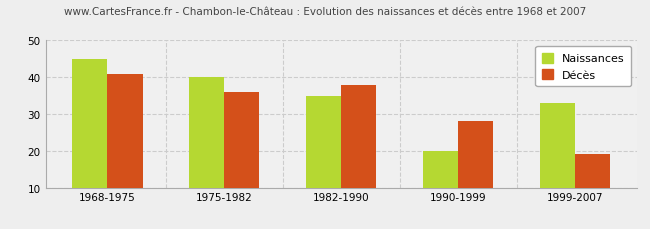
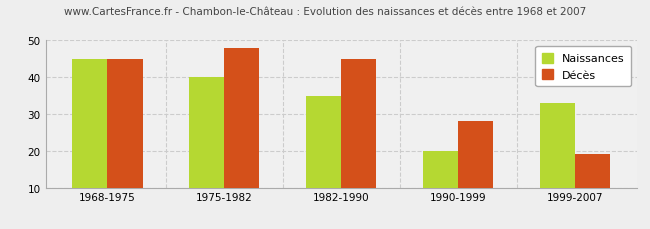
Décès/1968-1975: 41 -> 45
Décès/1975-1982: 36 -> 48
Décès/1982-1990: 38 -> 45
